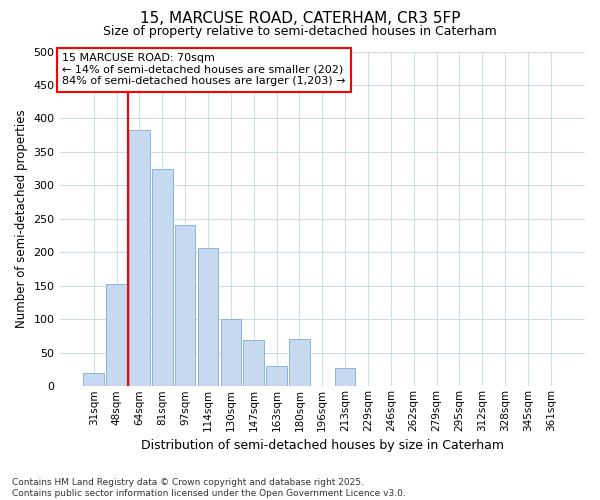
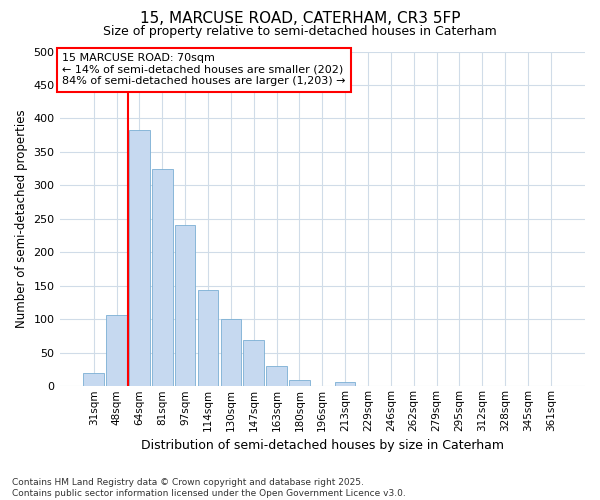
48sqm: 152 -> 107
114sqm: 206 -> 144
180sqm: 70 -> 10
213sqm: 28 -> 7
